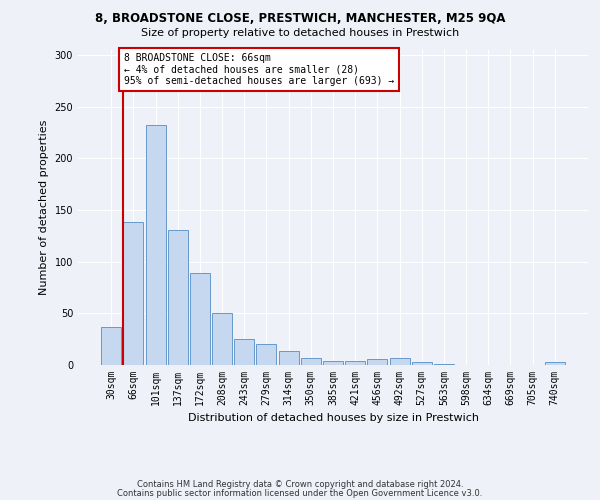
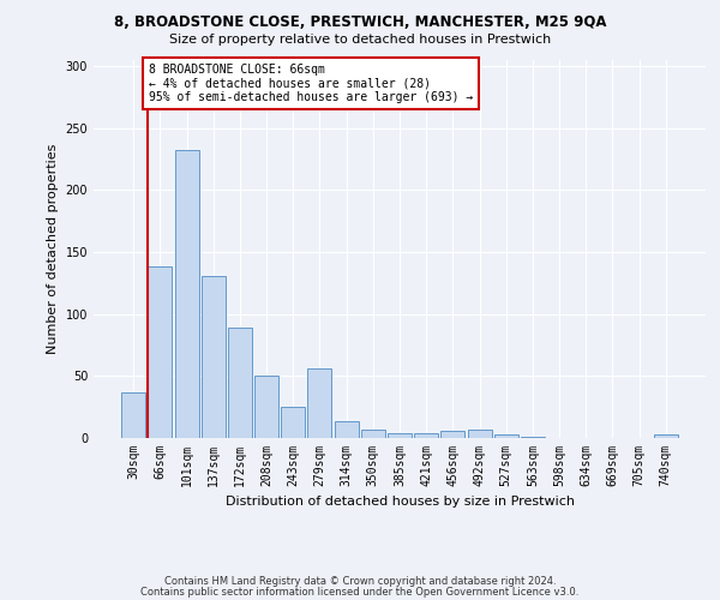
279sqm: 20 -> 56
